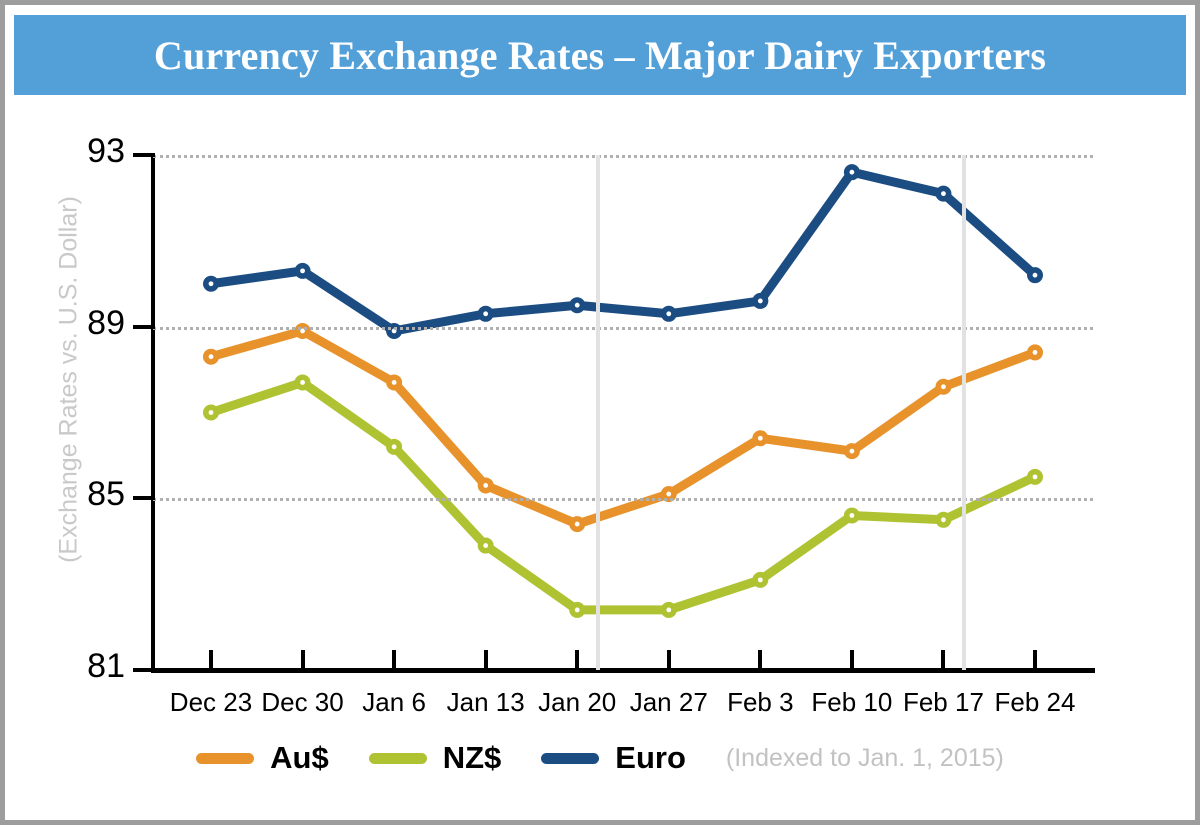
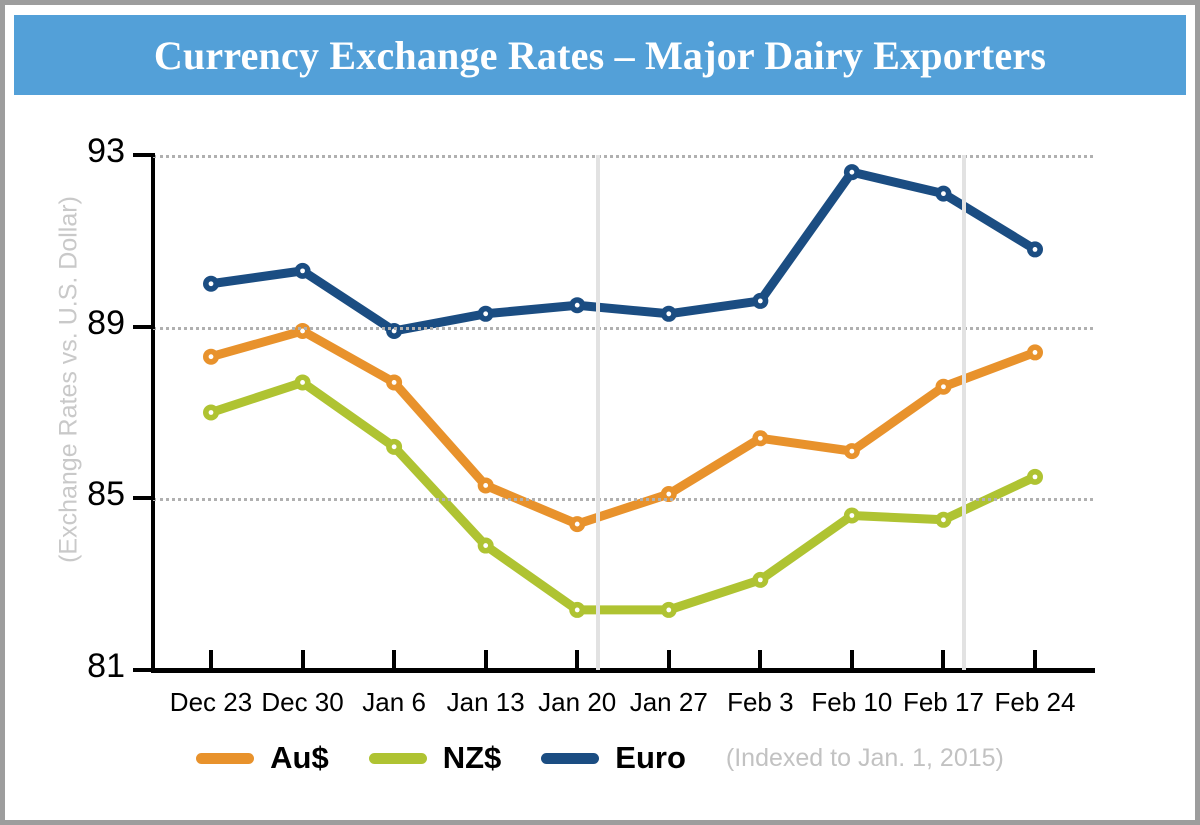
Euro/Feb 24: 90.2 -> 90.8
